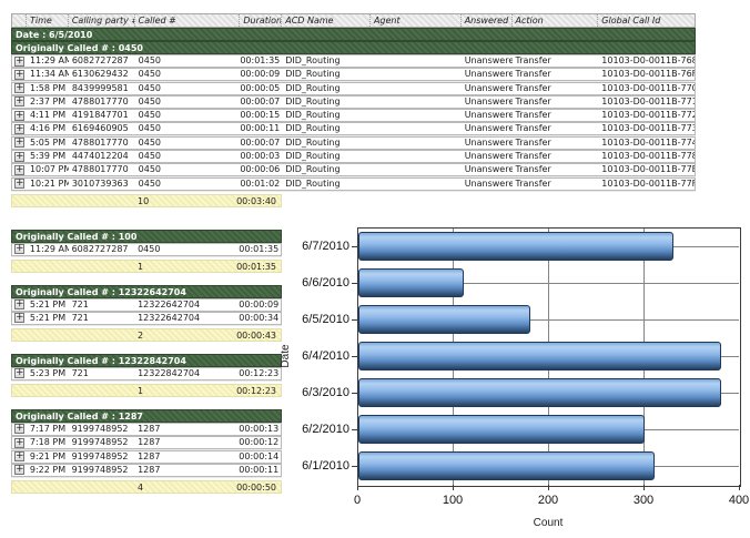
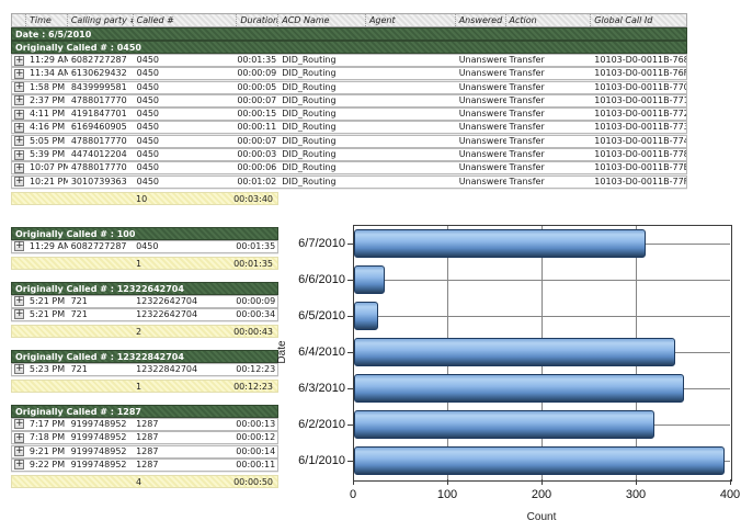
6/7/2010: 330 -> 310
6/6/2010: 110 -> 30
6/5/2010: 180 -> 30
6/4/2010: 380 -> 340
6/3/2010: 380 -> 350
6/2/2010: 300 -> 320
6/1/2010: 310 -> 390
